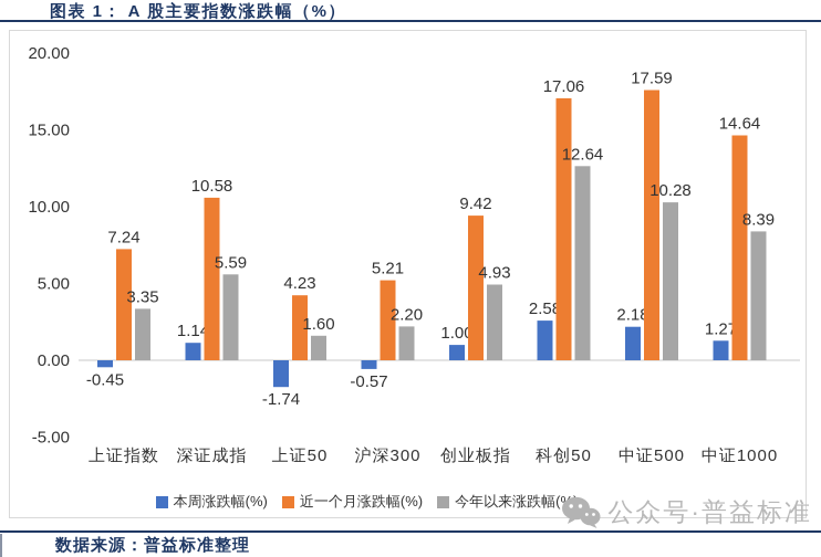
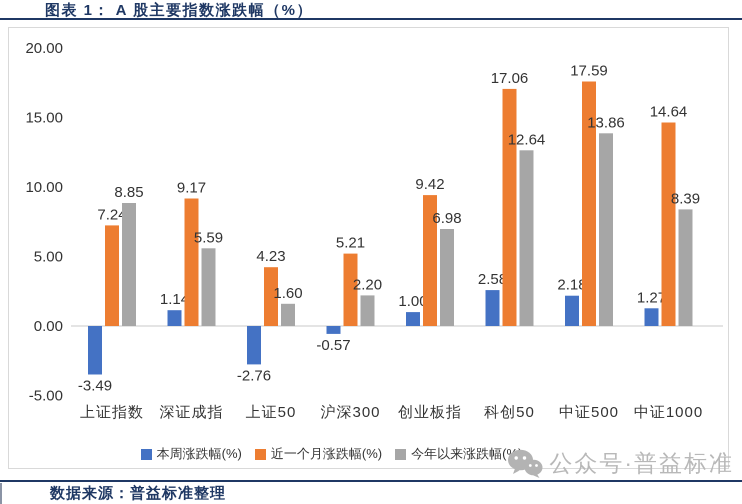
本周涨跌幅(%)/上证指数: -0.45 -> -3.49
今年以来涨跌幅(%)/上证指数: 3.35 -> 8.85
近一个月涨跌幅(%)/深证成指: 10.58 -> 9.17
本周涨跌幅(%)/上证50: -1.74 -> -2.76
今年以来涨跌幅(%)/创业板指: 4.93 -> 6.98
今年以来涨跌幅(%)/中证500: 10.28 -> 13.86
